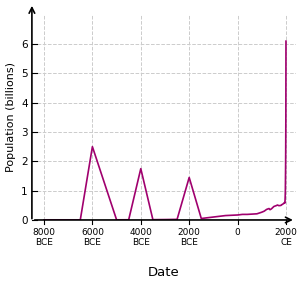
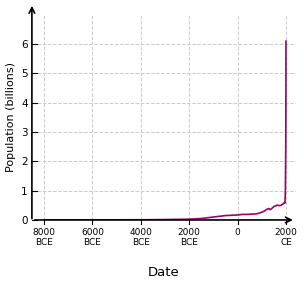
6000 BCE: 2.50 -> 0.01
4000 BCE: 1.75 -> 0.01
2000 BCE: 1.45 -> 0.03
